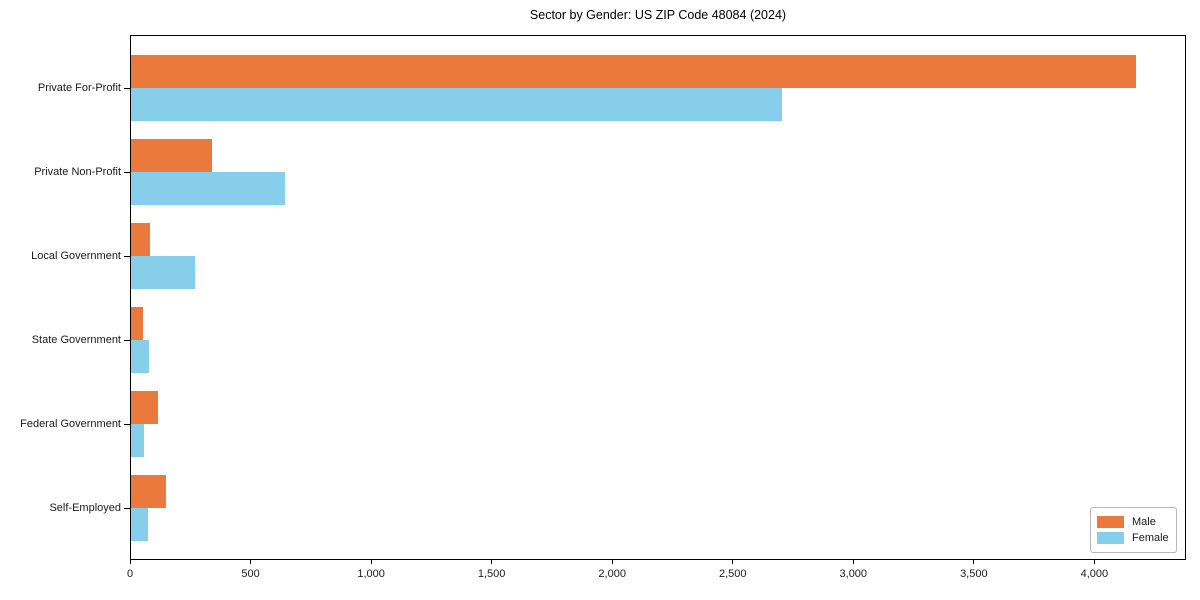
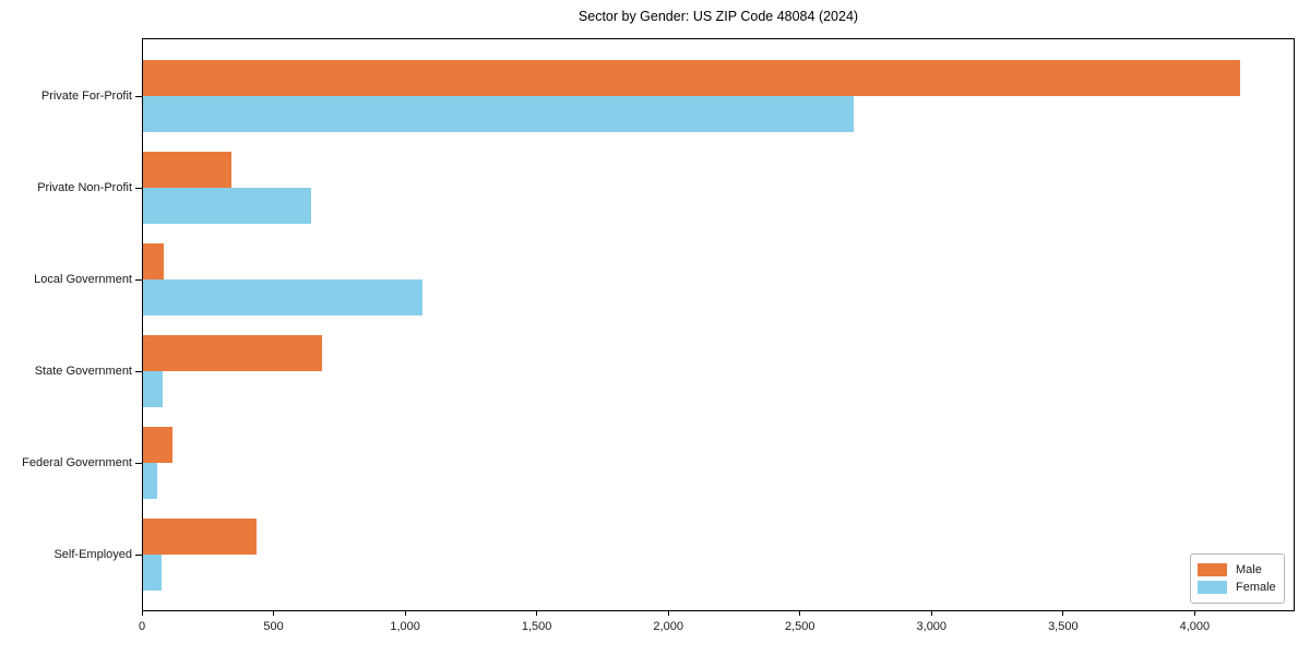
Female/Local Government: 260 -> 1060
Male/State Government: 50 -> 680
Male/Self-Employed: 140 -> 430
